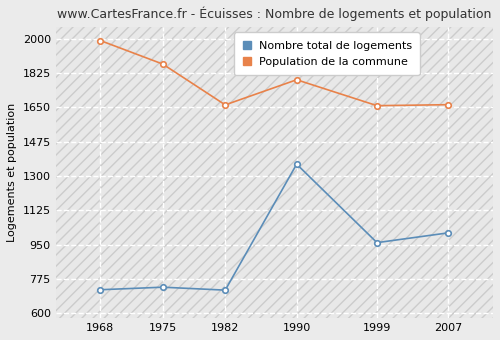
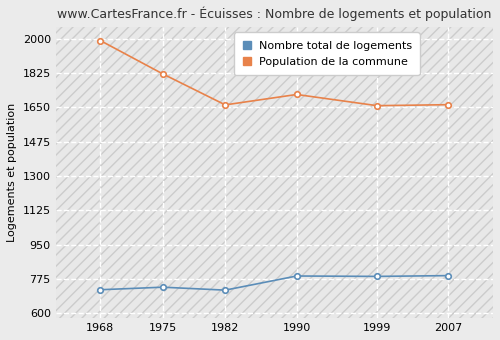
Population de la commune/1975: 1870 -> 1820
Nombre total de logements/1990: 1360 -> 790
Population de la commune/1990: 1790 -> 1720
Nombre total de logements/1999: 960 -> 790
Nombre total de logements/2007: 1010 -> 790
